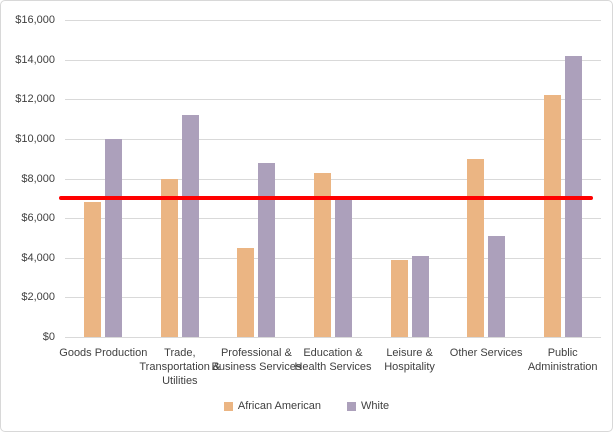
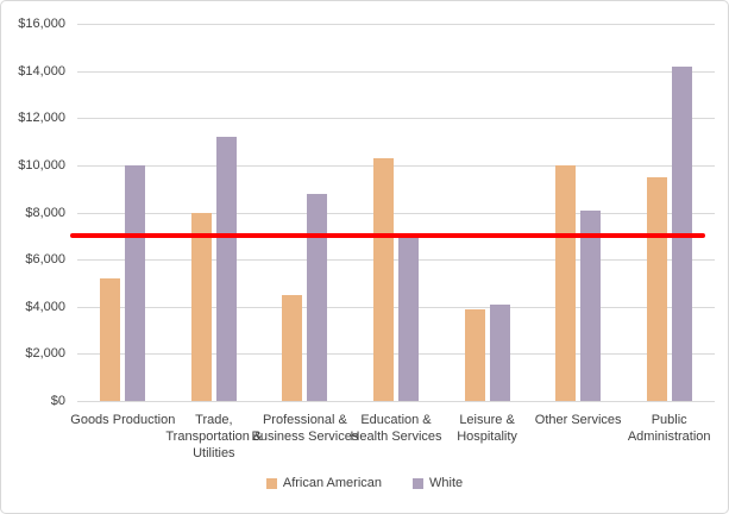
African American/Goods Production: $6800 -> $5200
African American/Education & Health Services: $8300 -> $10300
African American/Other Services: $9000 -> $10000
White/Other Services: $5100 -> $8100
African American/Public Administration: $12200 -> $9500
